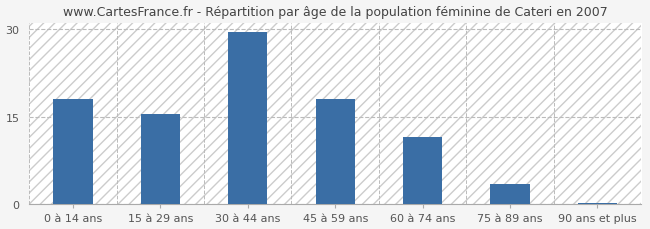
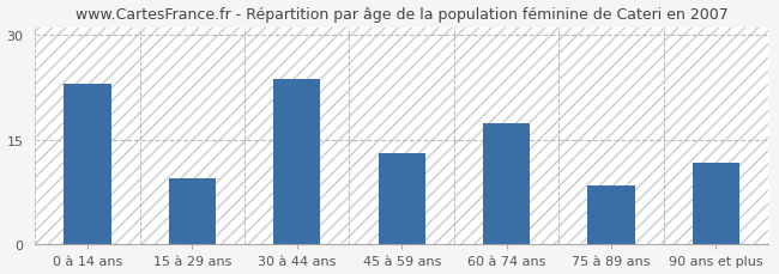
0 à 14 ans: 18.0 -> 23.0
15 à 29 ans: 15.5 -> 9.4
30 à 44 ans: 29.5 -> 23.6
45 à 59 ans: 18.0 -> 13.0
60 à 74 ans: 11.5 -> 17.4
75 à 89 ans: 3.5 -> 8.4
90 ans et plus: 0.3 -> 11.6
